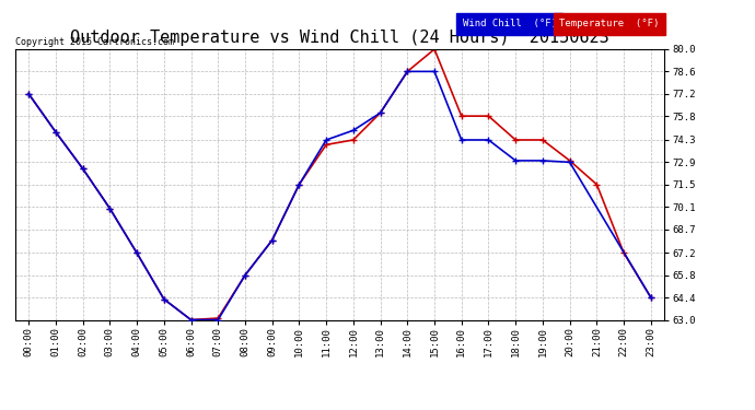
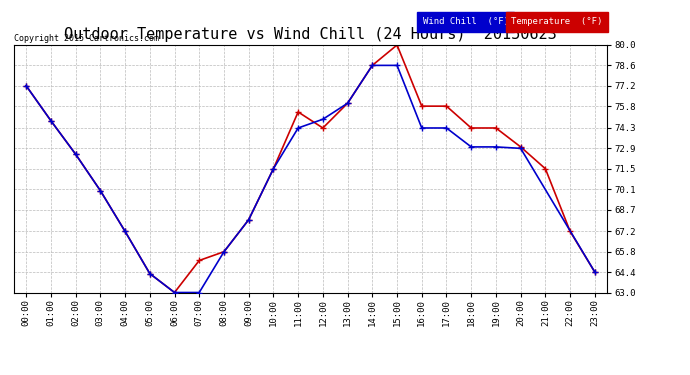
Temperature (°F)/07:00: 63.1 -> 65.2
Temperature (°F)/11:00: 74.0 -> 75.4
